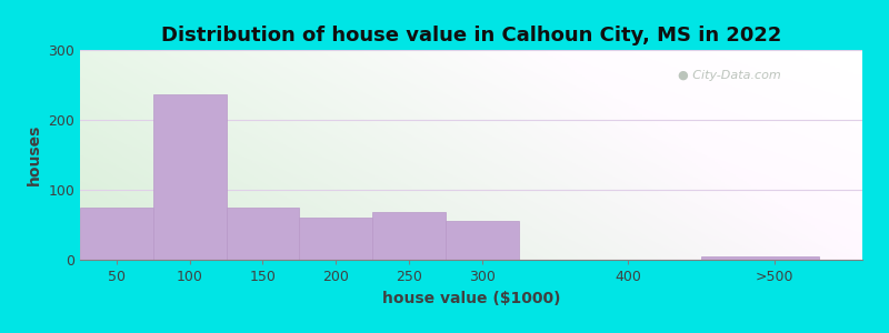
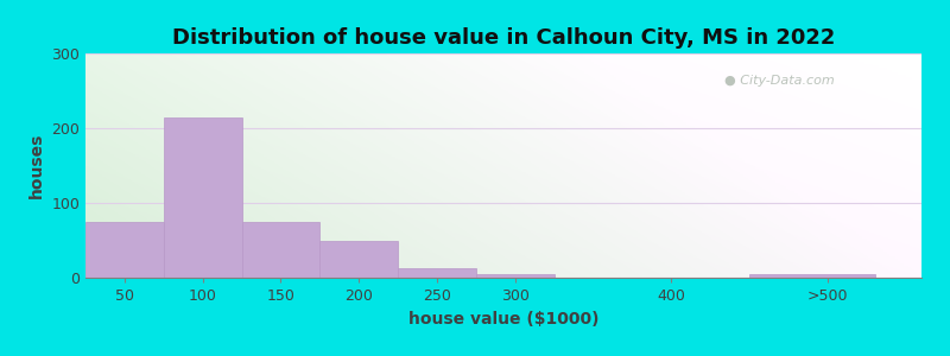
100: 236 -> 215
200: 60 -> 50
250: 68 -> 12
300: 56 -> 5
